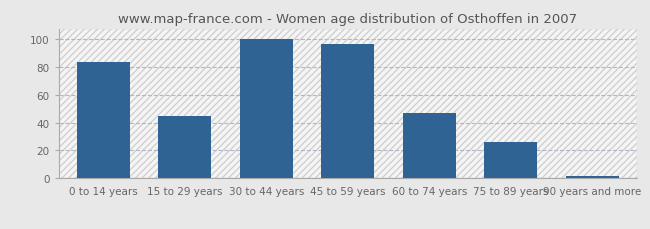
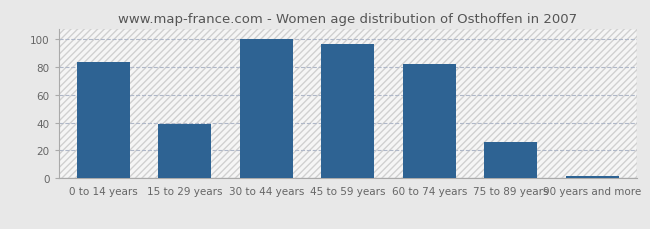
15 to 29 years: 45 -> 39
60 to 74 years: 47 -> 82
